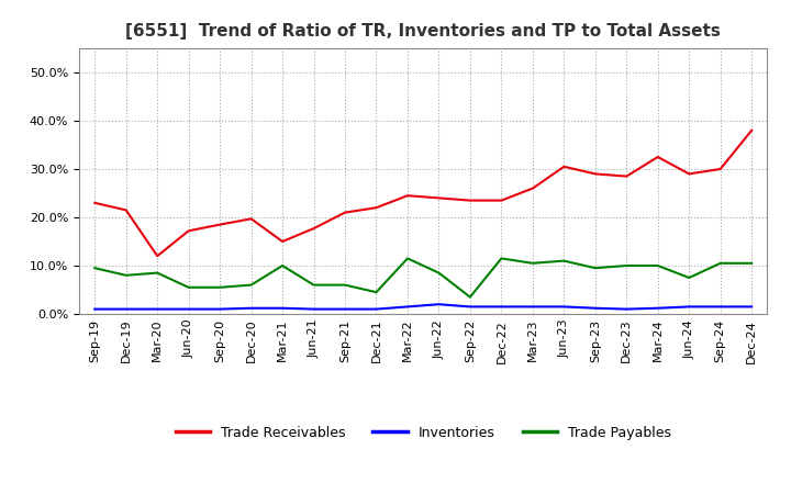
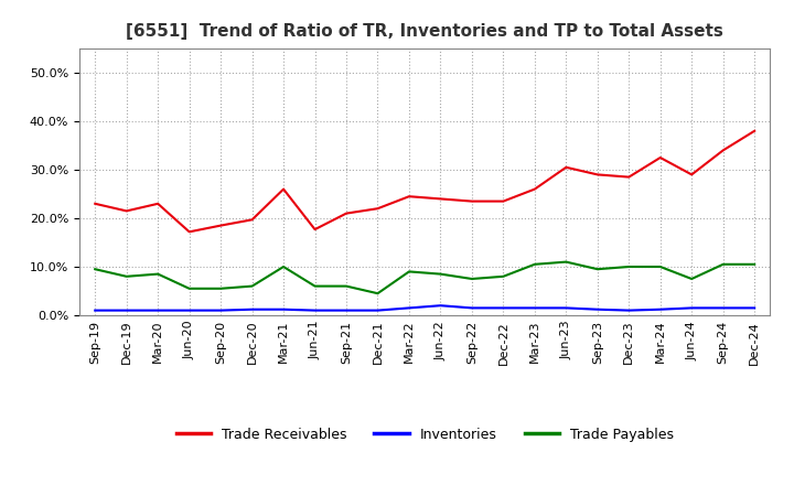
Trade Receivables/Mar-20: 12.0% -> 23.0%
Trade Receivables/Mar-21: 15.0% -> 26.0%
Trade Payables/Mar-22: 11.5% -> 9.0%
Trade Payables/Sep-22: 3.5% -> 7.5%
Trade Payables/Dec-22: 11.5% -> 8.0%
Trade Receivables/Sep-24: 30.0% -> 34.0%
